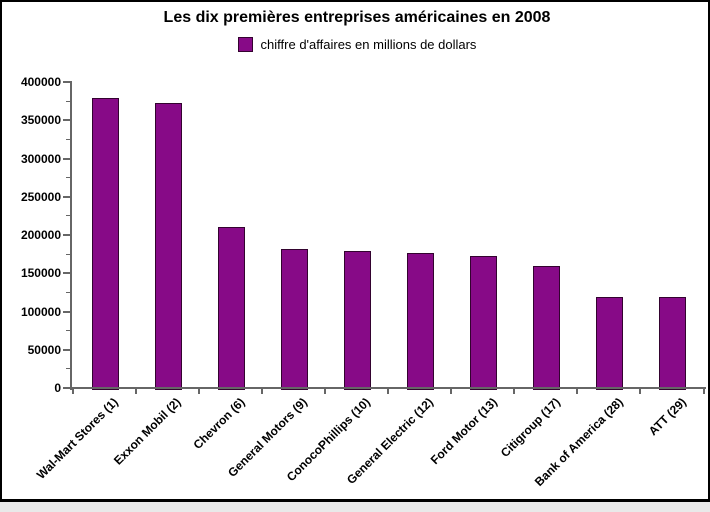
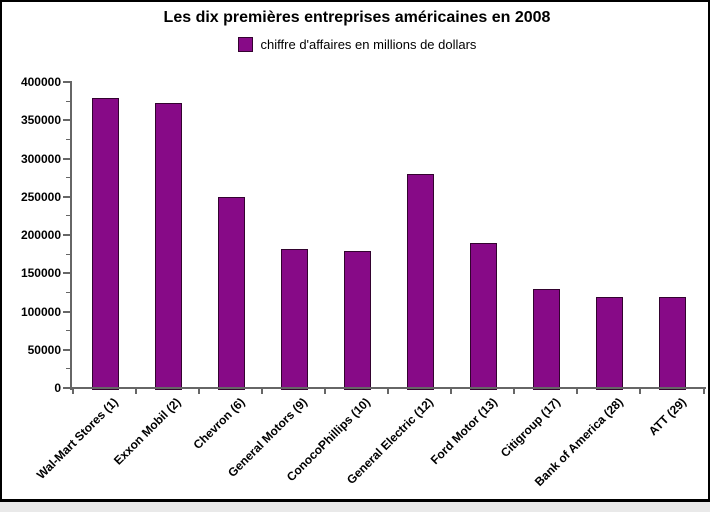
Chevron (6): 210000 -> 250000
General Electric (12): 180000 -> 280000
Ford Motor (13): 170000 -> 190000
Citigroup (17): 160000 -> 130000
